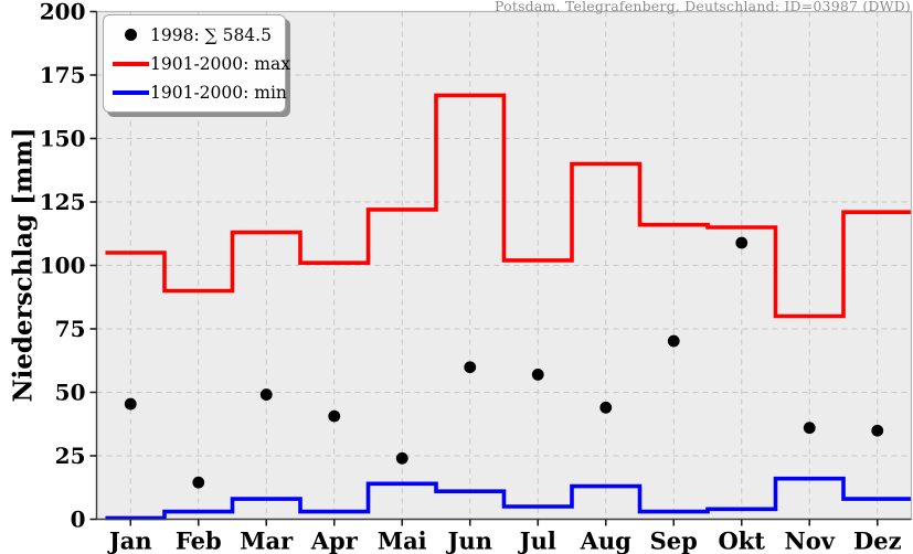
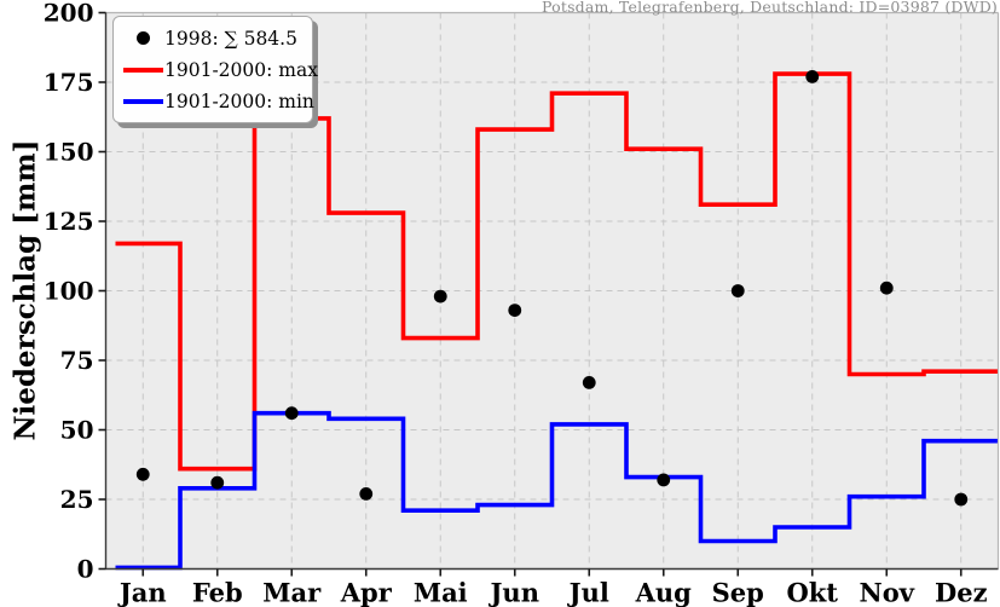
1998: ∑ 584.5/Jan: 45 -> 34
1901-2000: max/Jan: 105 -> 117
1998: ∑ 584.5/Feb: 14 -> 31
1901-2000: max/Feb: 90 -> 36
1901-2000: min/Feb: 3 -> 29
1998: ∑ 584.5/Mar: 49 -> 56
1901-2000: max/Mar: 113 -> 162
1901-2000: min/Mar: 8 -> 56
1998: ∑ 584.5/Apr: 41 -> 27
1901-2000: max/Apr: 101 -> 128
1901-2000: min/Apr: 3 -> 54
1998: ∑ 584.5/Mai: 24 -> 98
1901-2000: max/Mai: 122 -> 83
1901-2000: min/Mai: 14 -> 21
1998: ∑ 584.5/Jun: 60 -> 93
1901-2000: max/Jun: 167 -> 158
1901-2000: min/Jun: 11 -> 23
1998: ∑ 584.5/Jul: 57 -> 67
1901-2000: max/Jul: 102 -> 171
1901-2000: min/Jul: 5 -> 52
1998: ∑ 584.5/Aug: 44 -> 32
1901-2000: max/Aug: 140 -> 151
1901-2000: min/Aug: 13 -> 33
1998: ∑ 584.5/Sep: 70 -> 100
1901-2000: max/Sep: 116 -> 131
1901-2000: min/Sep: 3 -> 10
1998: ∑ 584.5/Okt: 109 -> 177
1901-2000: max/Okt: 115 -> 178
1901-2000: min/Okt: 4 -> 15
1998: ∑ 584.5/Nov: 36 -> 101
1901-2000: max/Nov: 80 -> 70
1901-2000: min/Nov: 16 -> 26
1998: ∑ 584.5/Dez: 35 -> 25
1901-2000: max/Dez: 121 -> 71
1901-2000: min/Dez: 8 -> 46
